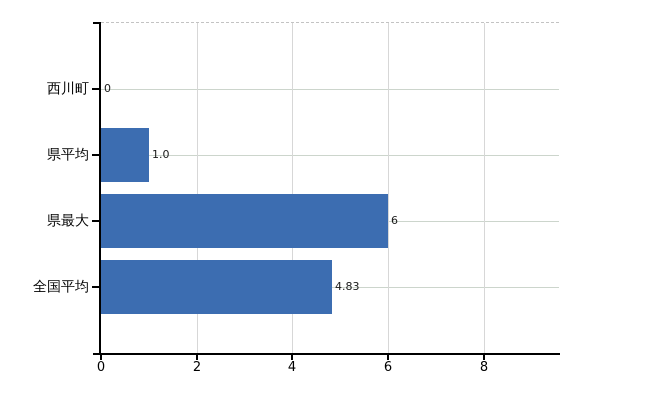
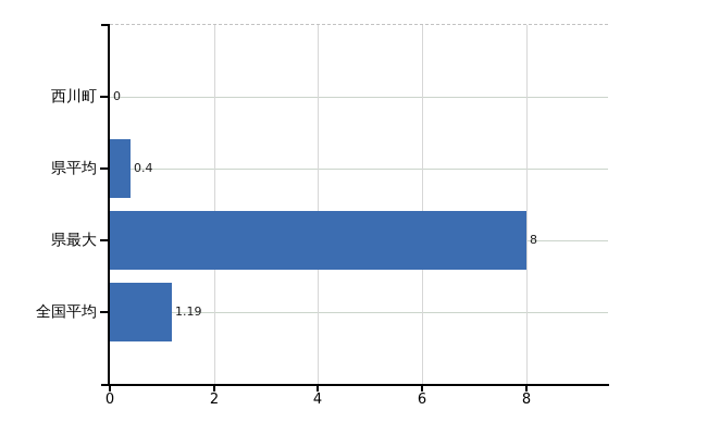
県平均: 1.0 -> 0.4
県最大: 6 -> 8
全国平均: 4.83 -> 1.19
